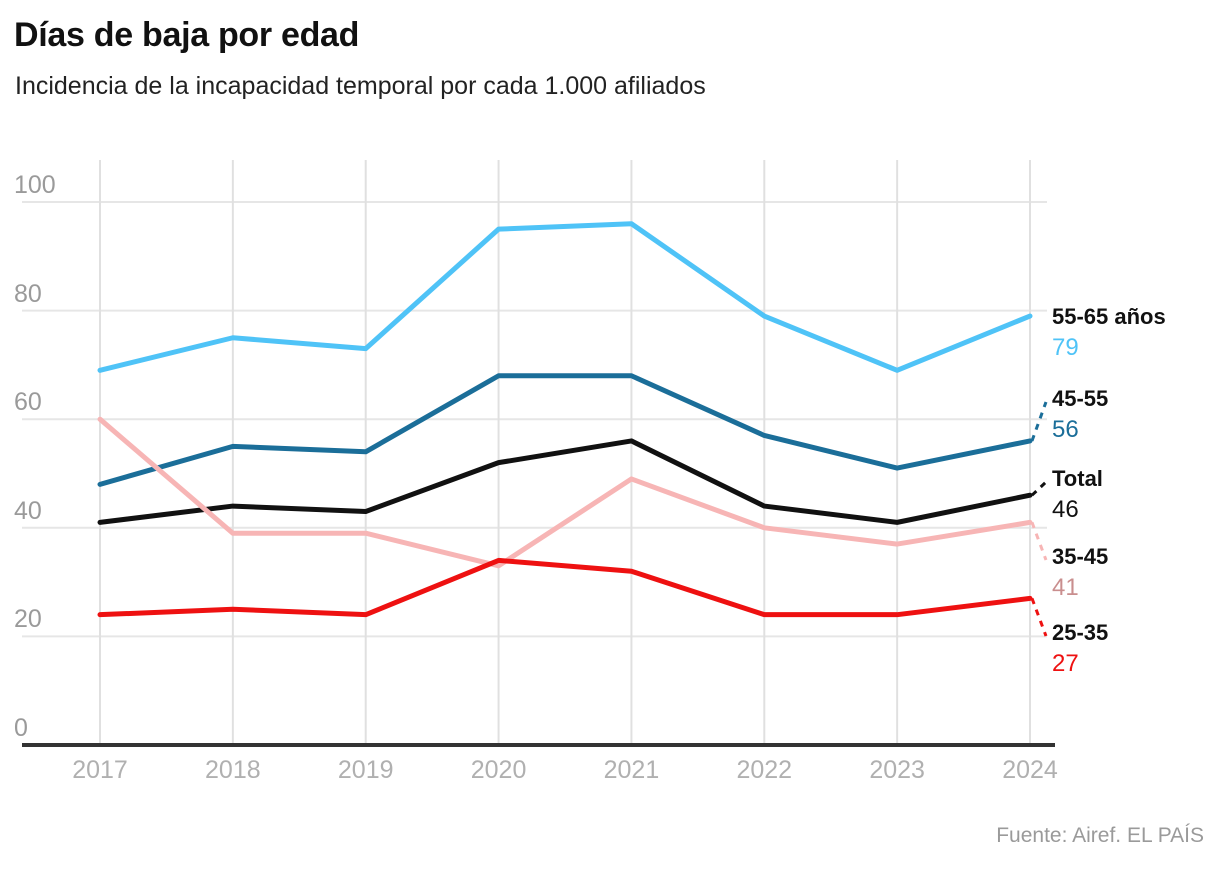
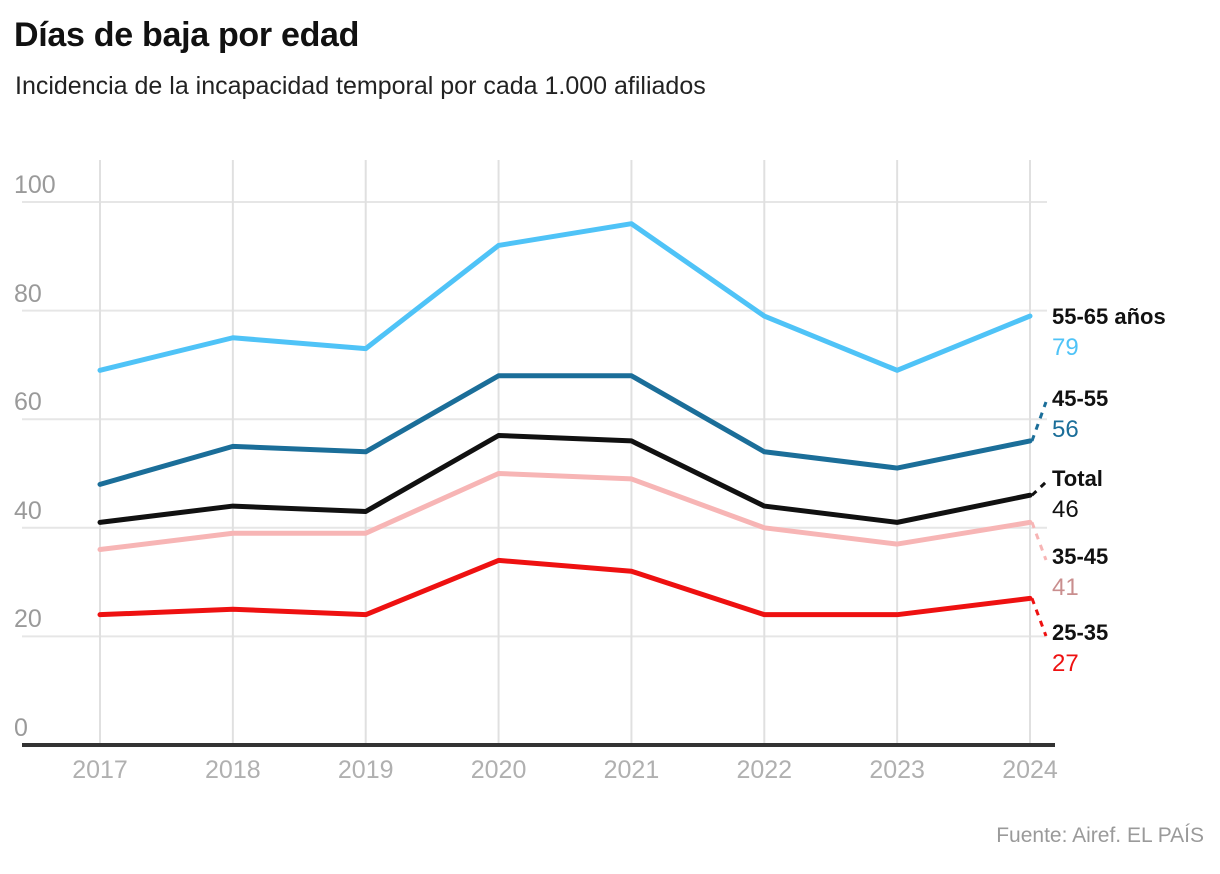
35-45/2017: 60 -> 36
55-65 años/2020: 95 -> 92
Total/2020: 52 -> 57
35-45/2020: 33 -> 50
45-55/2022: 57 -> 54
